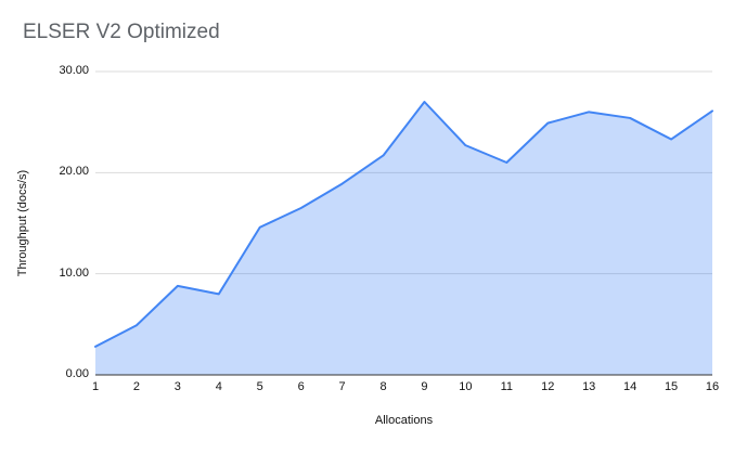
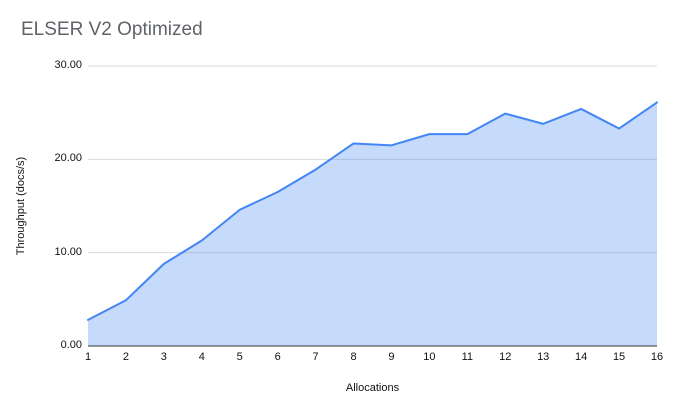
4: 8 -> 11
9: 27 -> 22
11: 21 -> 23
13: 26 -> 24
